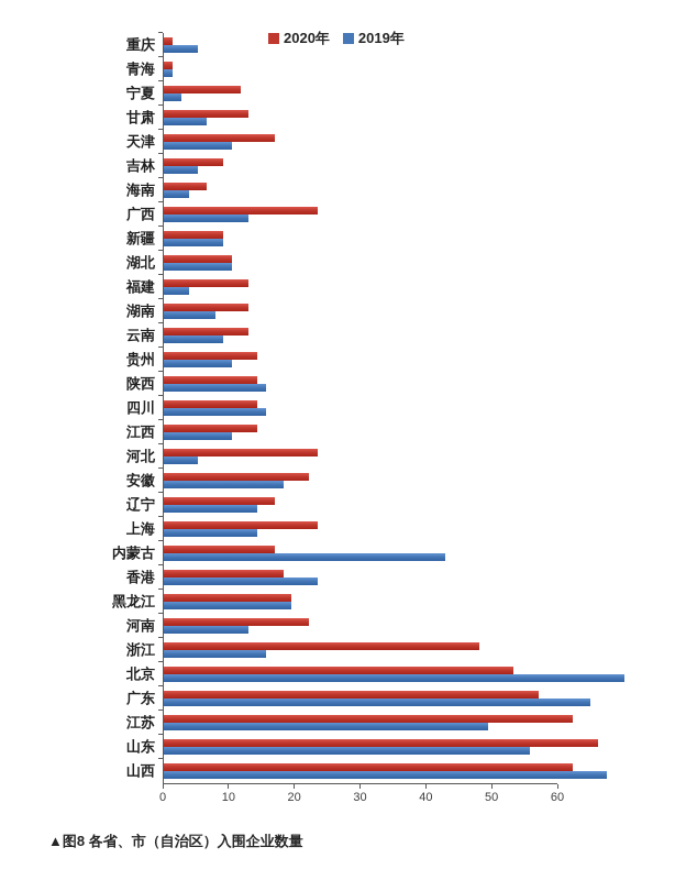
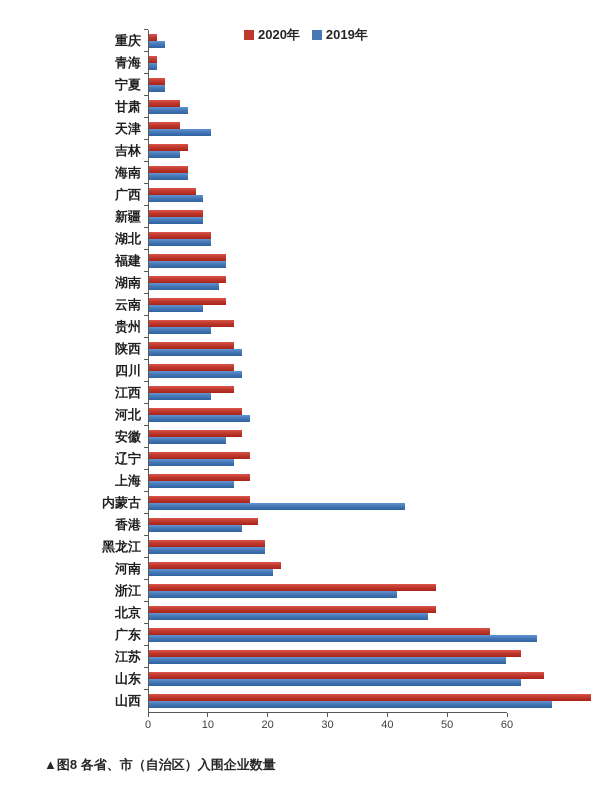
2019年/重庆: 4 -> 2
2020年/宁夏: 9 -> 2
2020年/甘肃: 10 -> 4
2020年/天津: 13 -> 4
2020年/吉林: 7 -> 5
2019年/海南: 3 -> 5
2020年/广西: 18 -> 6
2019年/广西: 10 -> 7
2019年/福建: 3 -> 10
2019年/湖南: 6 -> 9
2020年/河北: 18 -> 12
2019年/河北: 4 -> 13
2020年/安徽: 17 -> 12
2019年/安徽: 14 -> 10
2020年/上海: 18 -> 13
2019年/香港: 18 -> 12
2019年/河南: 10 -> 16
2019年/浙江: 12 -> 32
2020年/北京: 41 -> 37
2019年/北京: 54 -> 36
2019年/江苏: 38 -> 46
2019年/山东: 43 -> 48
2020年/山西: 48 -> 57
